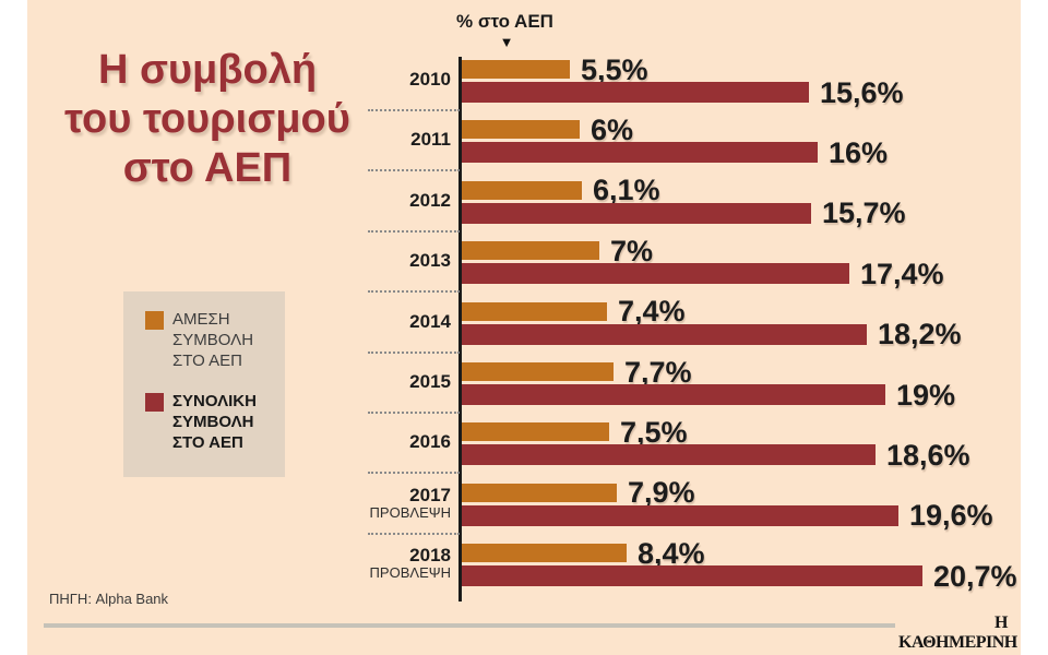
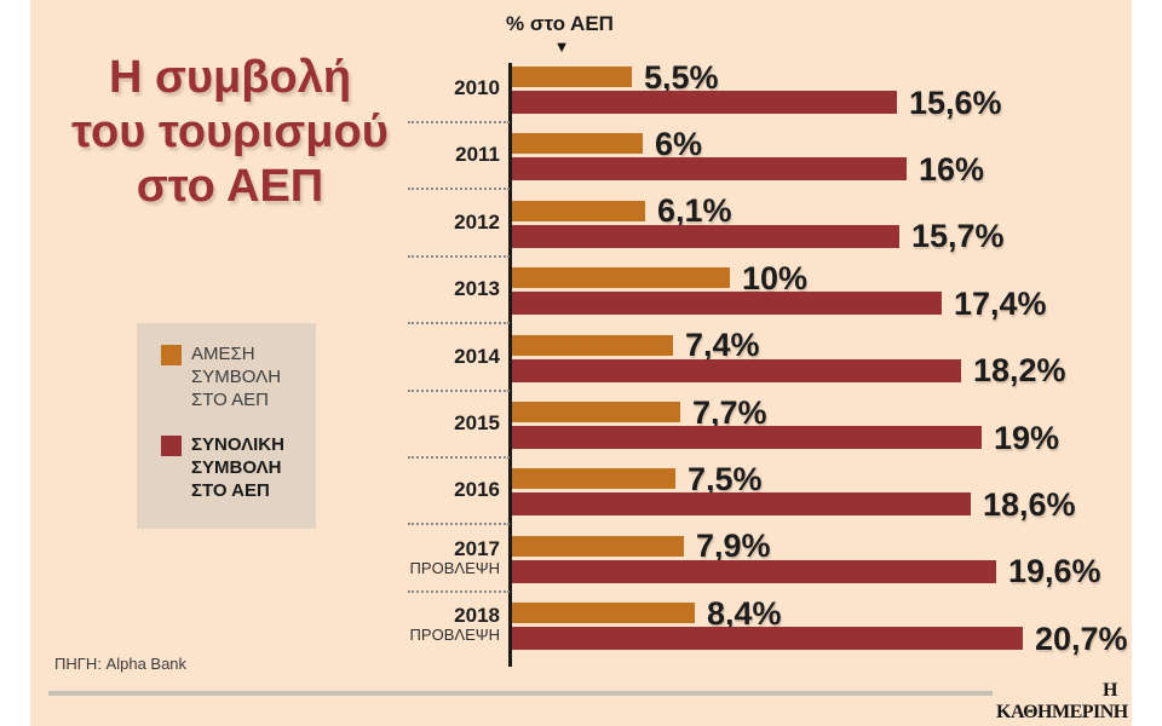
ΑΜΕΣΗ ΣΥΜΒΟΛΗ ΣΤΟ ΑΕΠ/2013: 7% -> 10%
